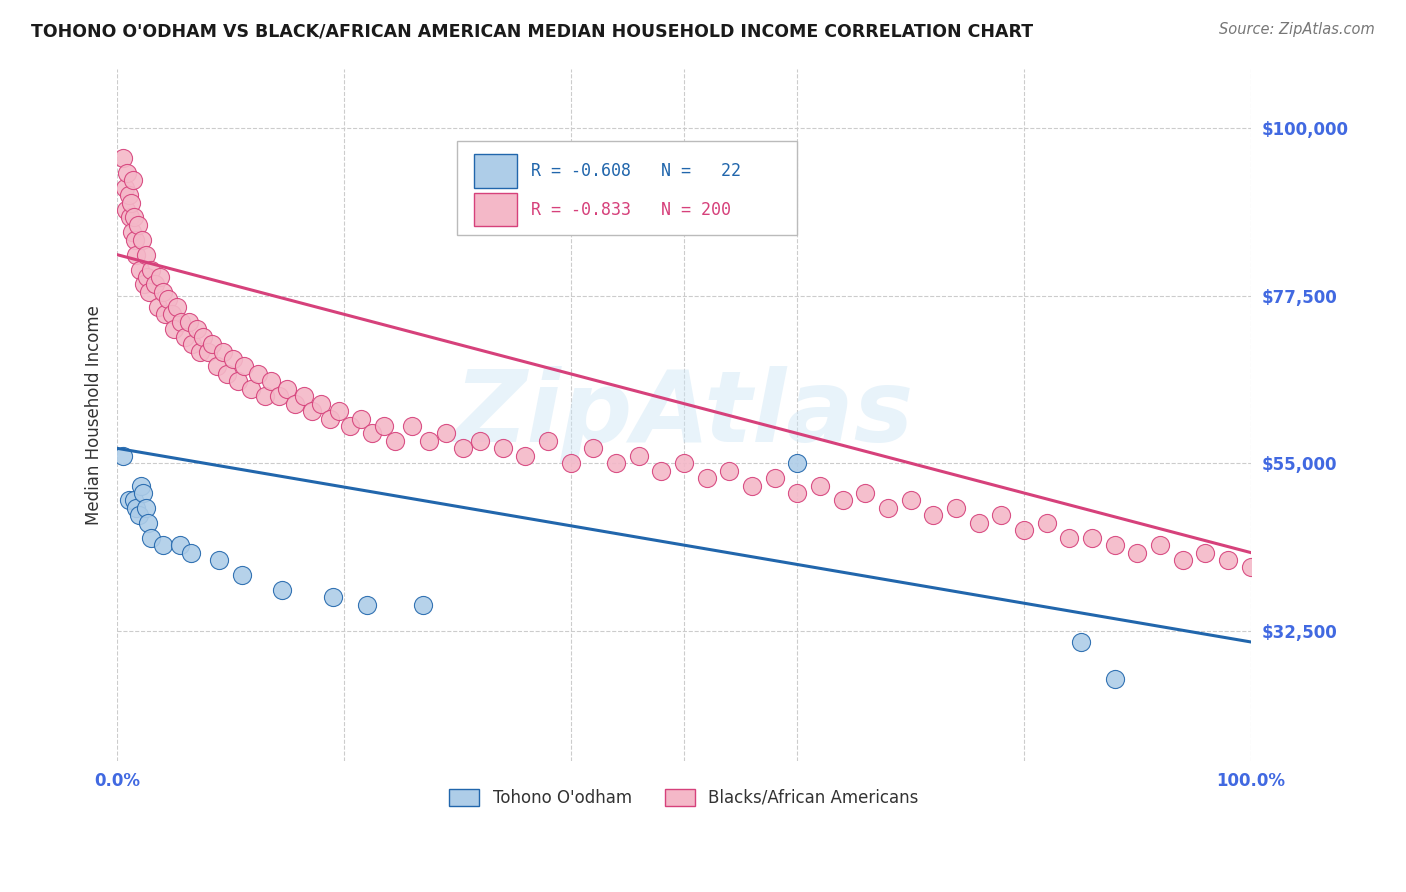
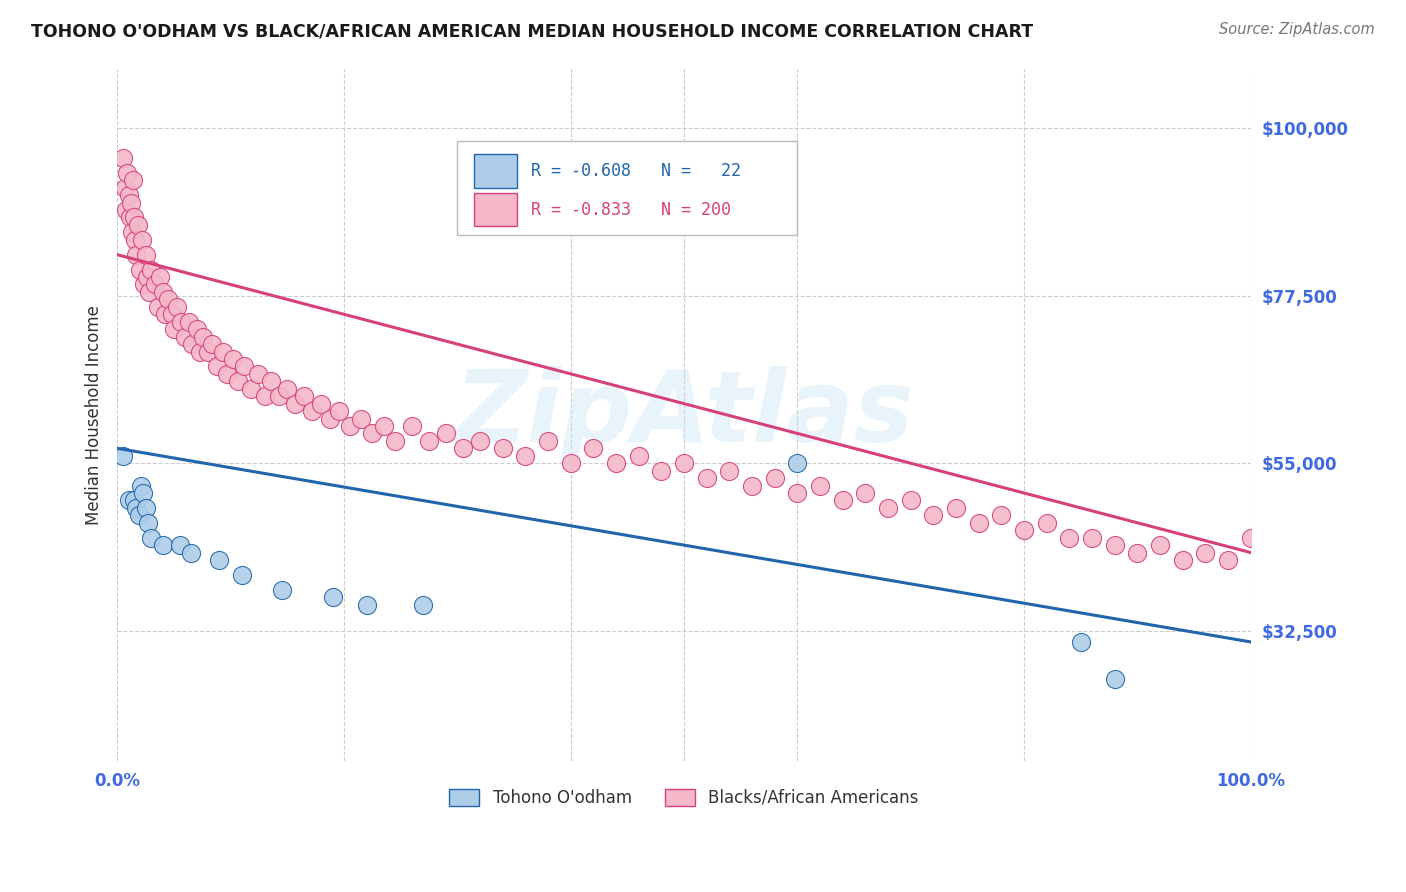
Blacks/African Americans/100.0%: $41,000 -> $45,000
